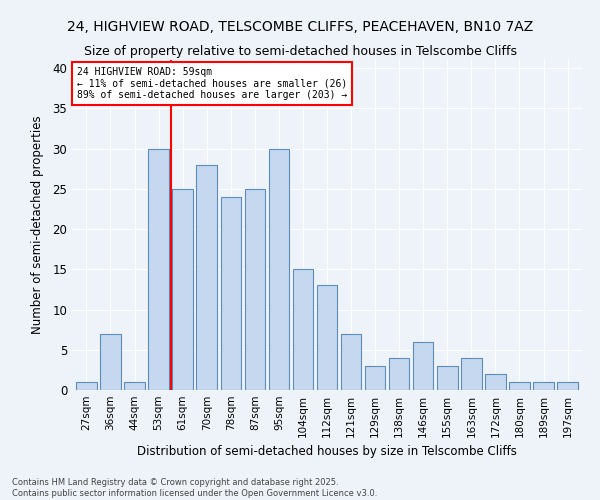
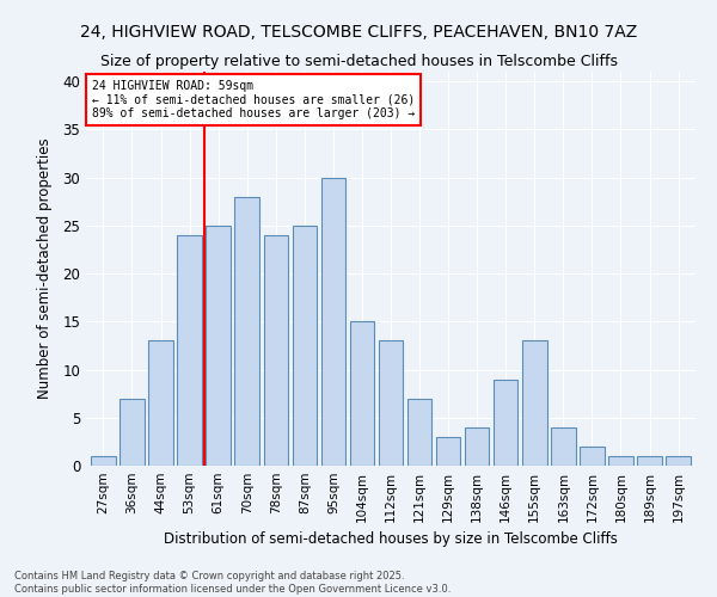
44sqm: 1 -> 13
53sqm: 30 -> 24
146sqm: 6 -> 9
155sqm: 3 -> 13
